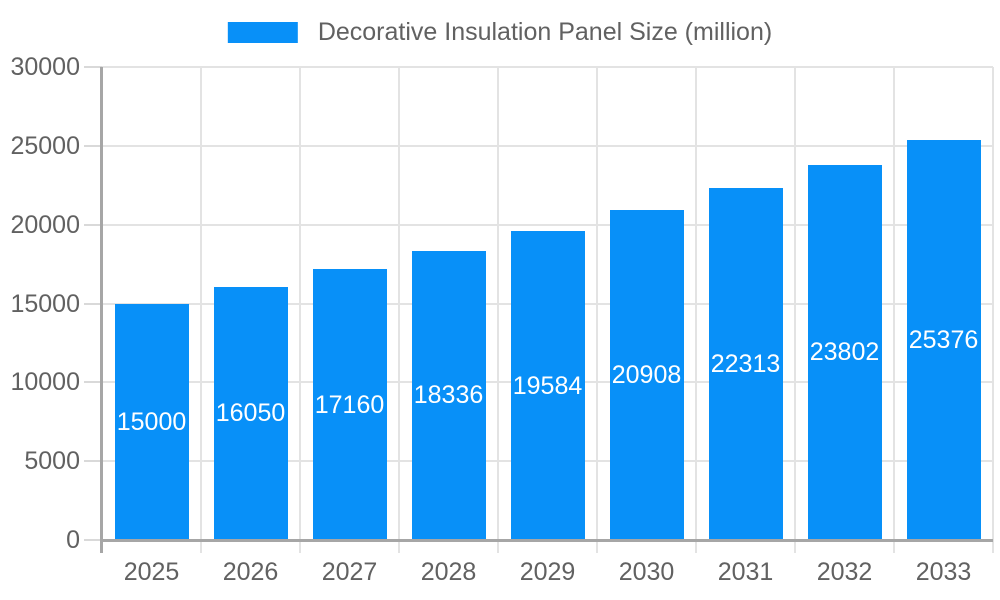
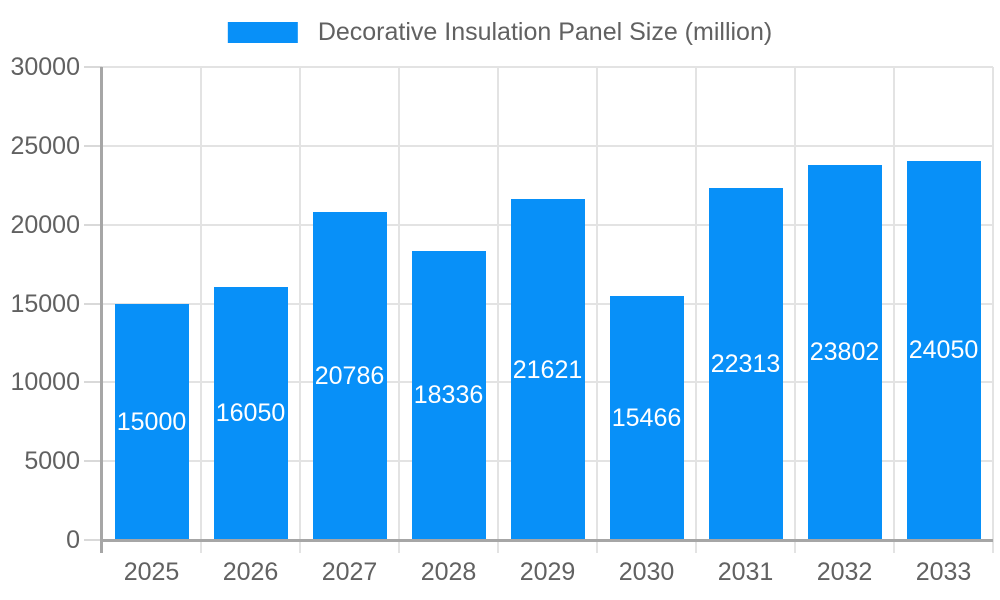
2027: 17160 -> 20786
2029: 19584 -> 21621
2030: 20908 -> 15466
2033: 25376 -> 24050
